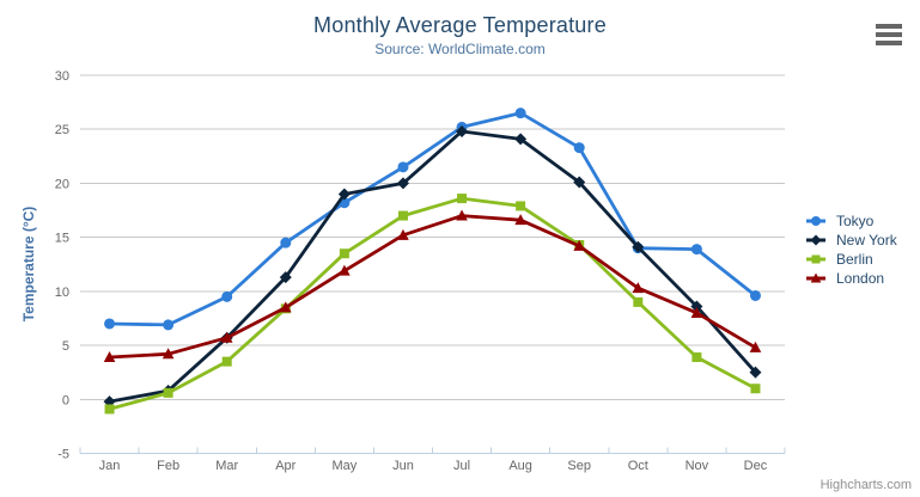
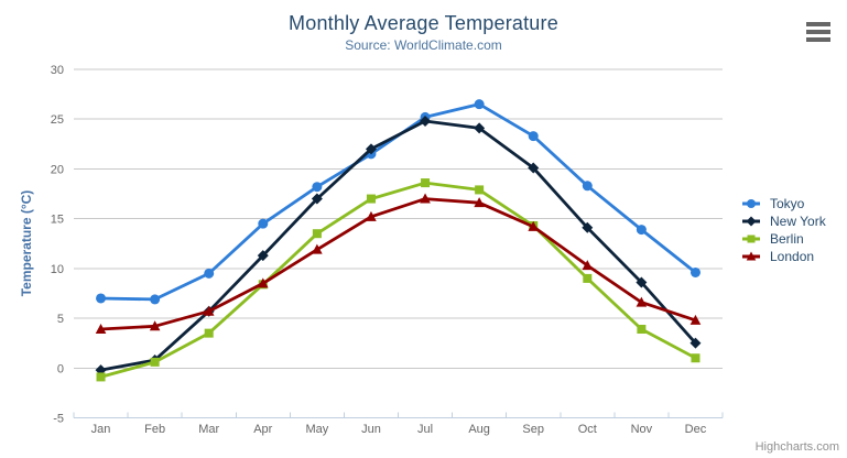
New York/May: 19 -> 17
New York/Jun: 20 -> 22
Tokyo/Oct: 14 -> 18
London/Nov: 8 -> 7
